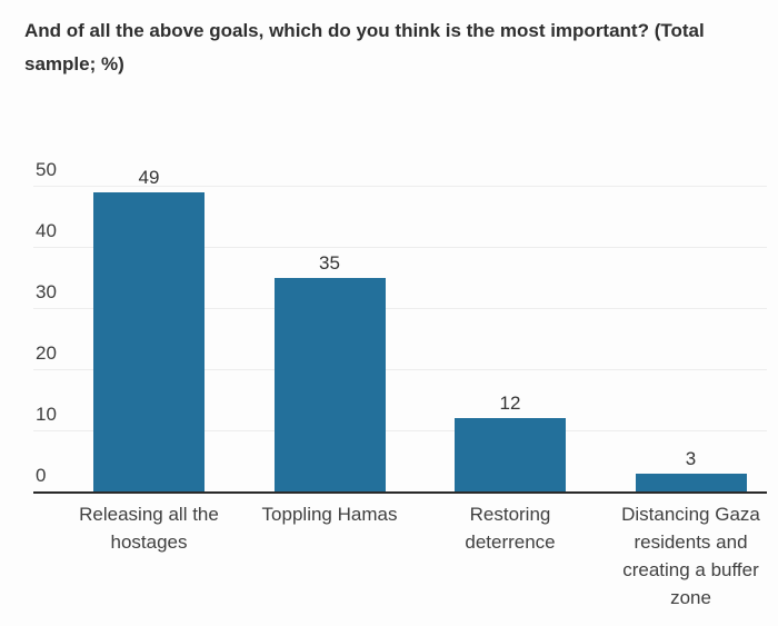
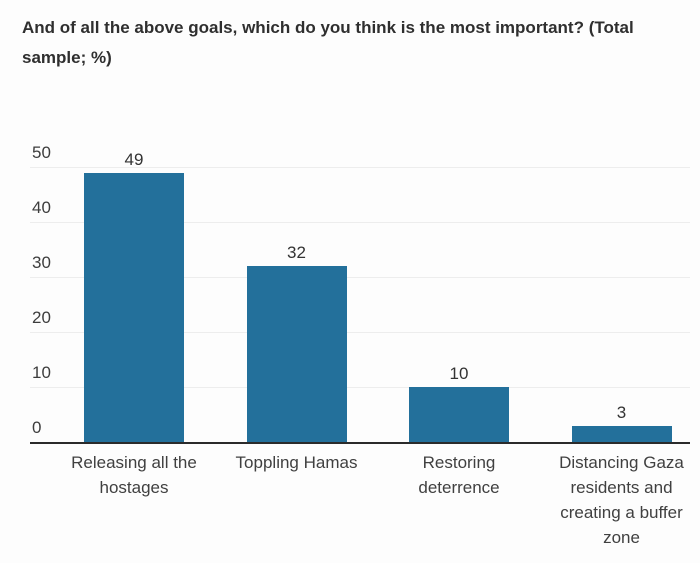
Toppling Hamas: 35 -> 32
Restoring deterrence: 12 -> 10
